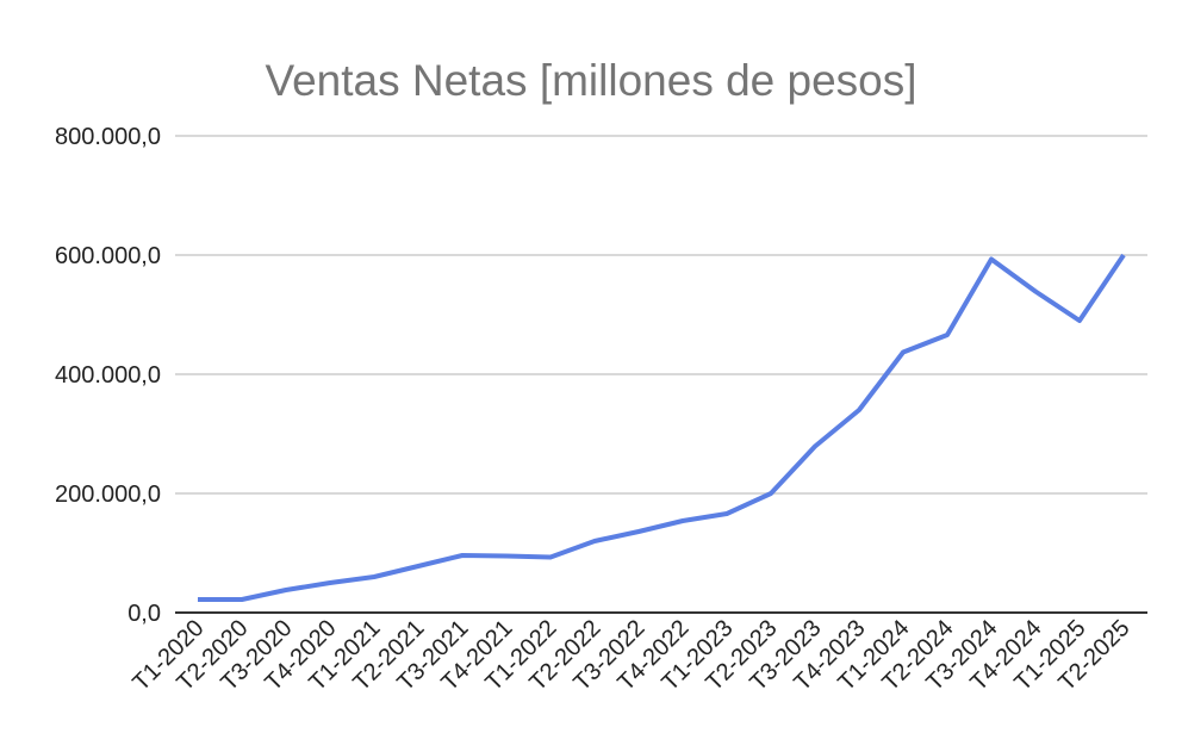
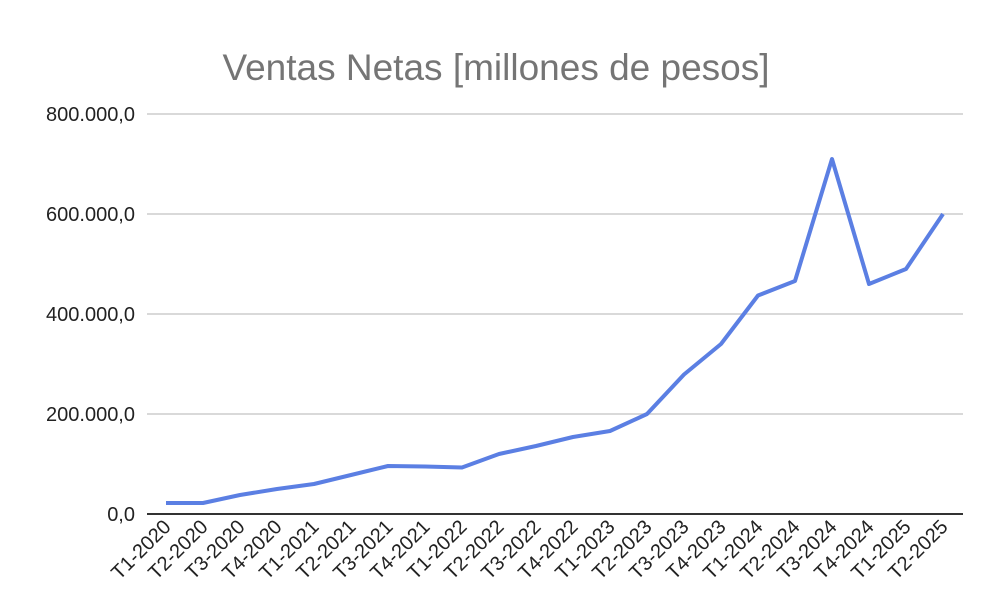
T3-2024: 590000 -> 710000
T4-2024: 540000 -> 460000
